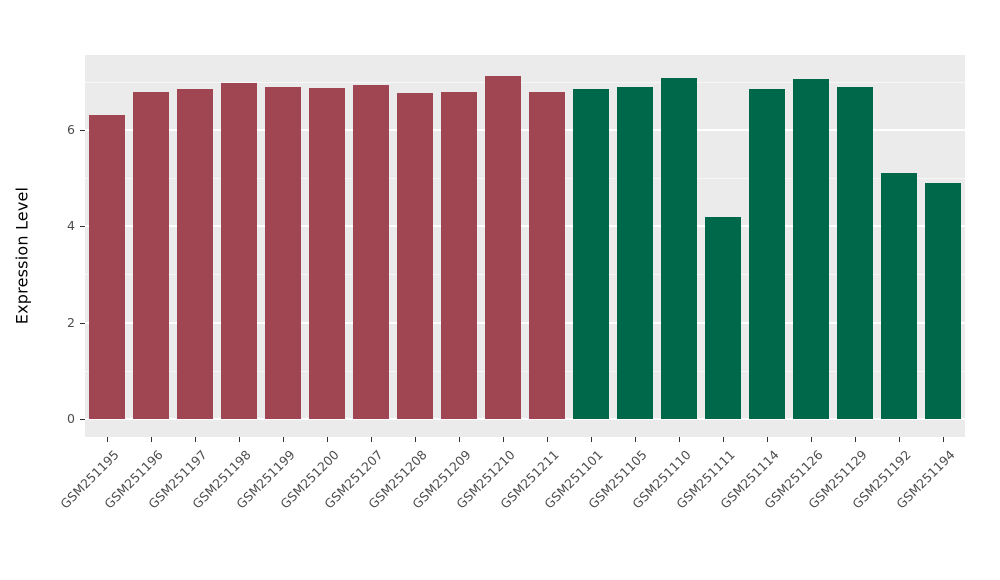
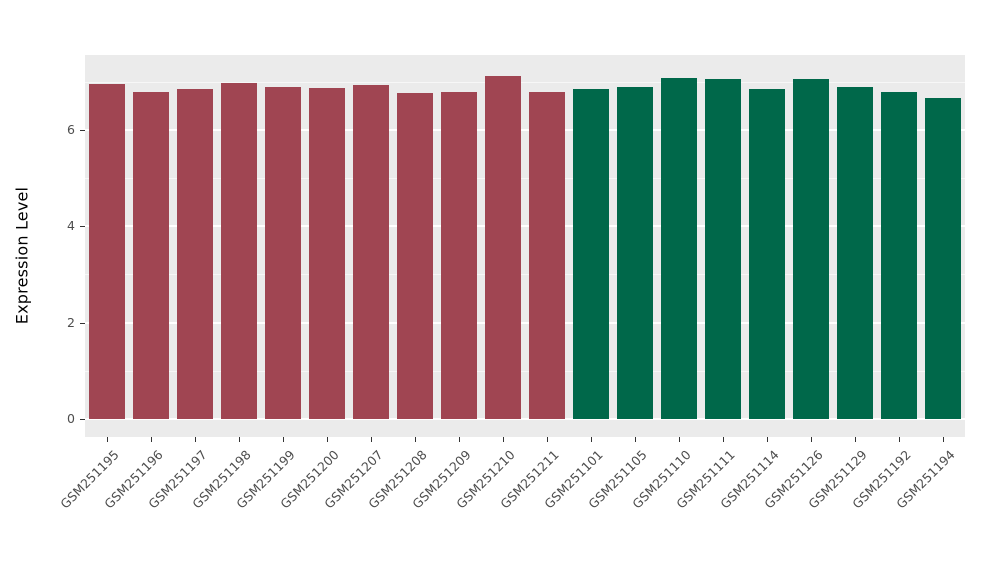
GSM251195: 6.3 -> 7.0
GSM251111: 4.2 -> 7.0
GSM251192: 5.1 -> 6.8
GSM251194: 4.9 -> 6.7
